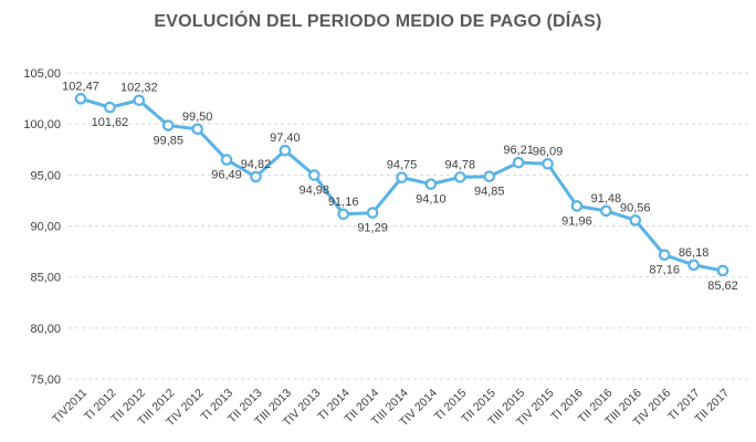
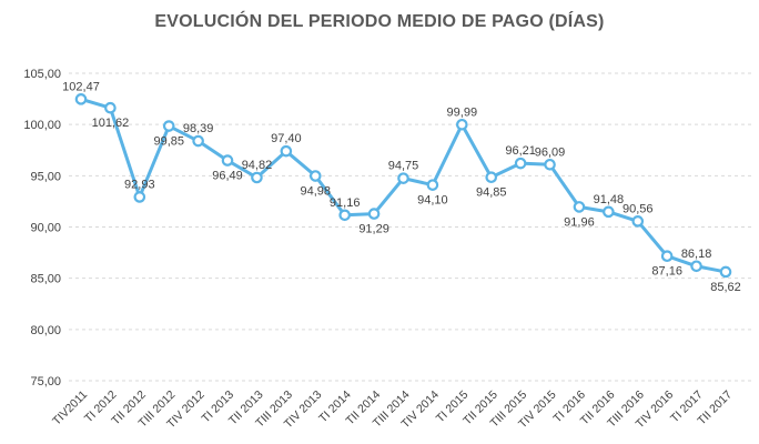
TII 2012: 102,32 -> 92,93
TIV 2012: 99,50 -> 98,39
TI 2015: 94,78 -> 99,99
